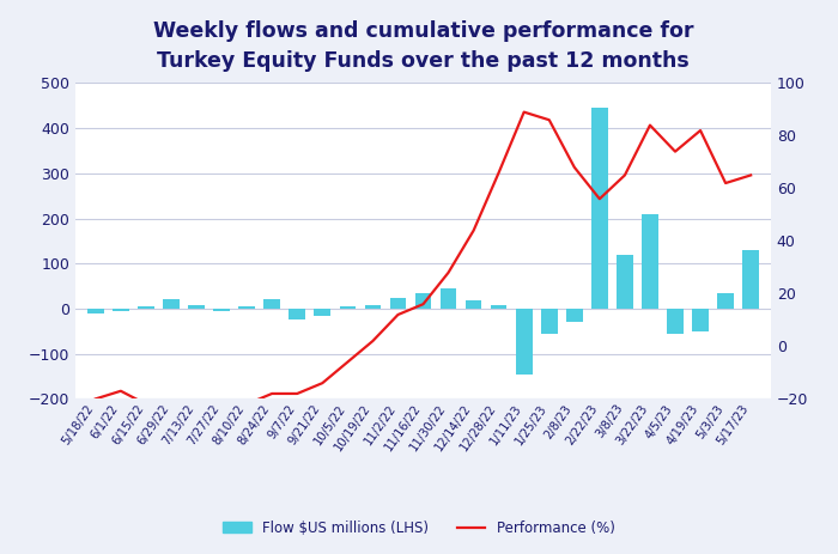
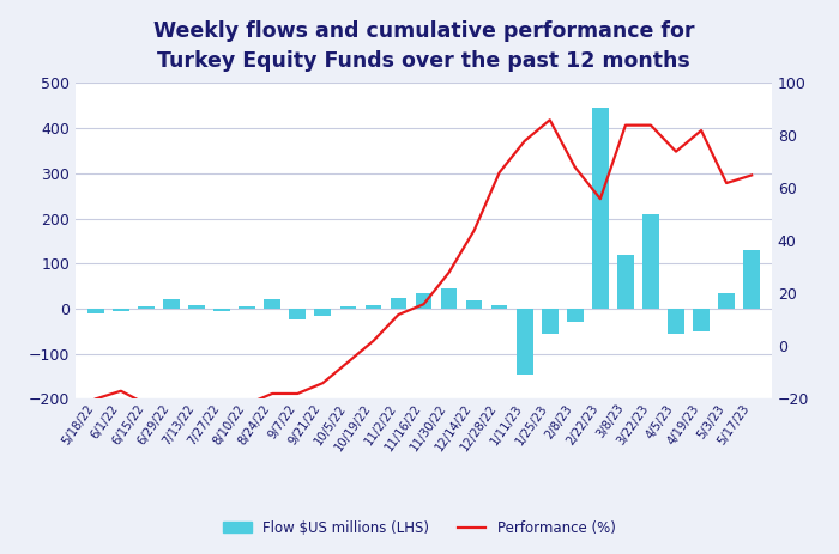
Performance (%)/1/11/23: 89 -> 78
Performance (%)/3/8/23: 65 -> 84
